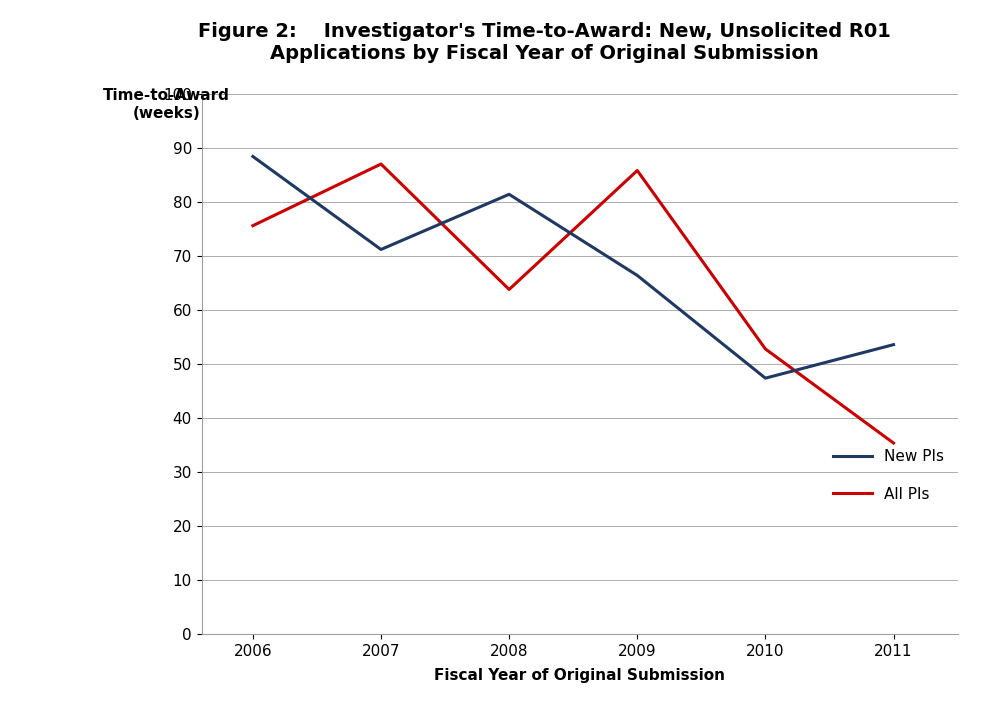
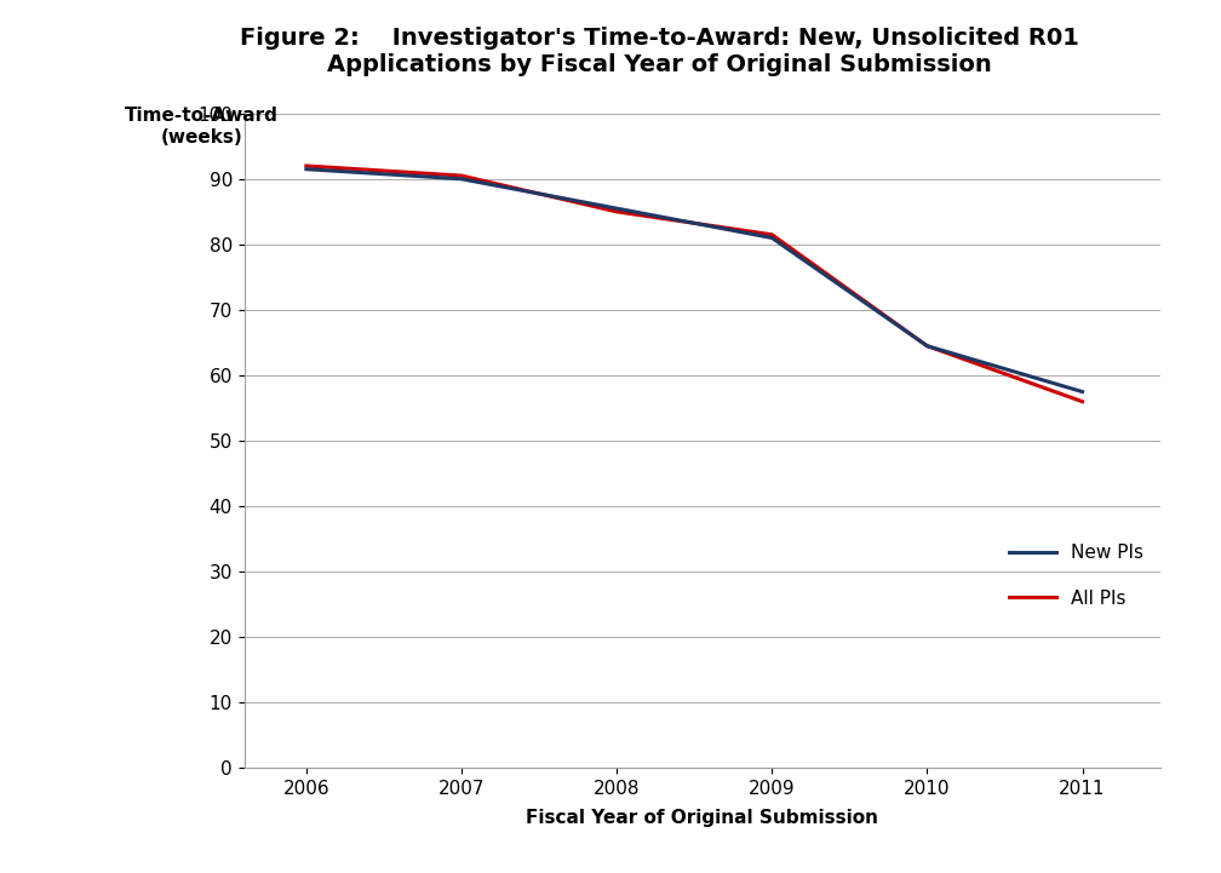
New PIs/2006: 88.4 -> 91.5
All PIs/2006: 75.6 -> 92.0
New PIs/2007: 71.2 -> 90.0
All PIs/2007: 87.0 -> 90.5
New PIs/2008: 81.4 -> 85.5
All PIs/2008: 63.8 -> 85.0
New PIs/2009: 66.4 -> 81.0
All PIs/2009: 85.8 -> 81.5
New PIs/2010: 47.4 -> 64.5
All PIs/2010: 52.8 -> 64.5
New PIs/2011: 53.6 -> 57.5
All PIs/2011: 35.4 -> 56.0
